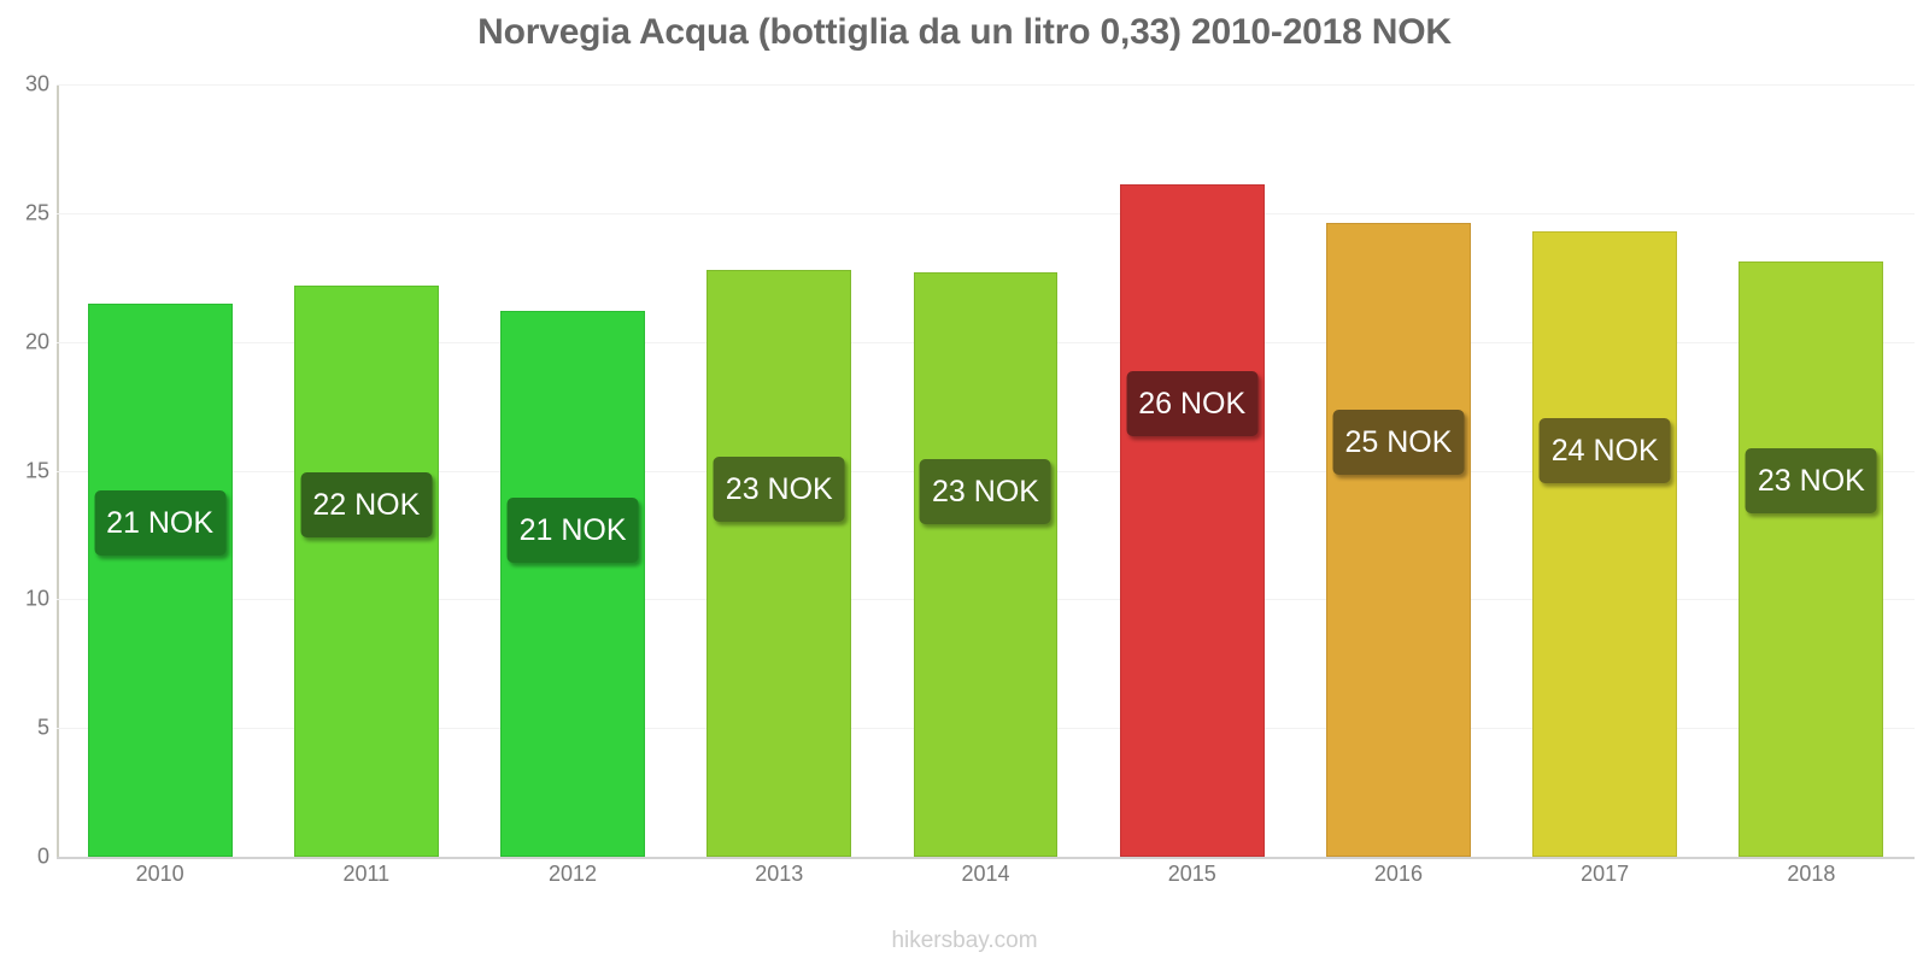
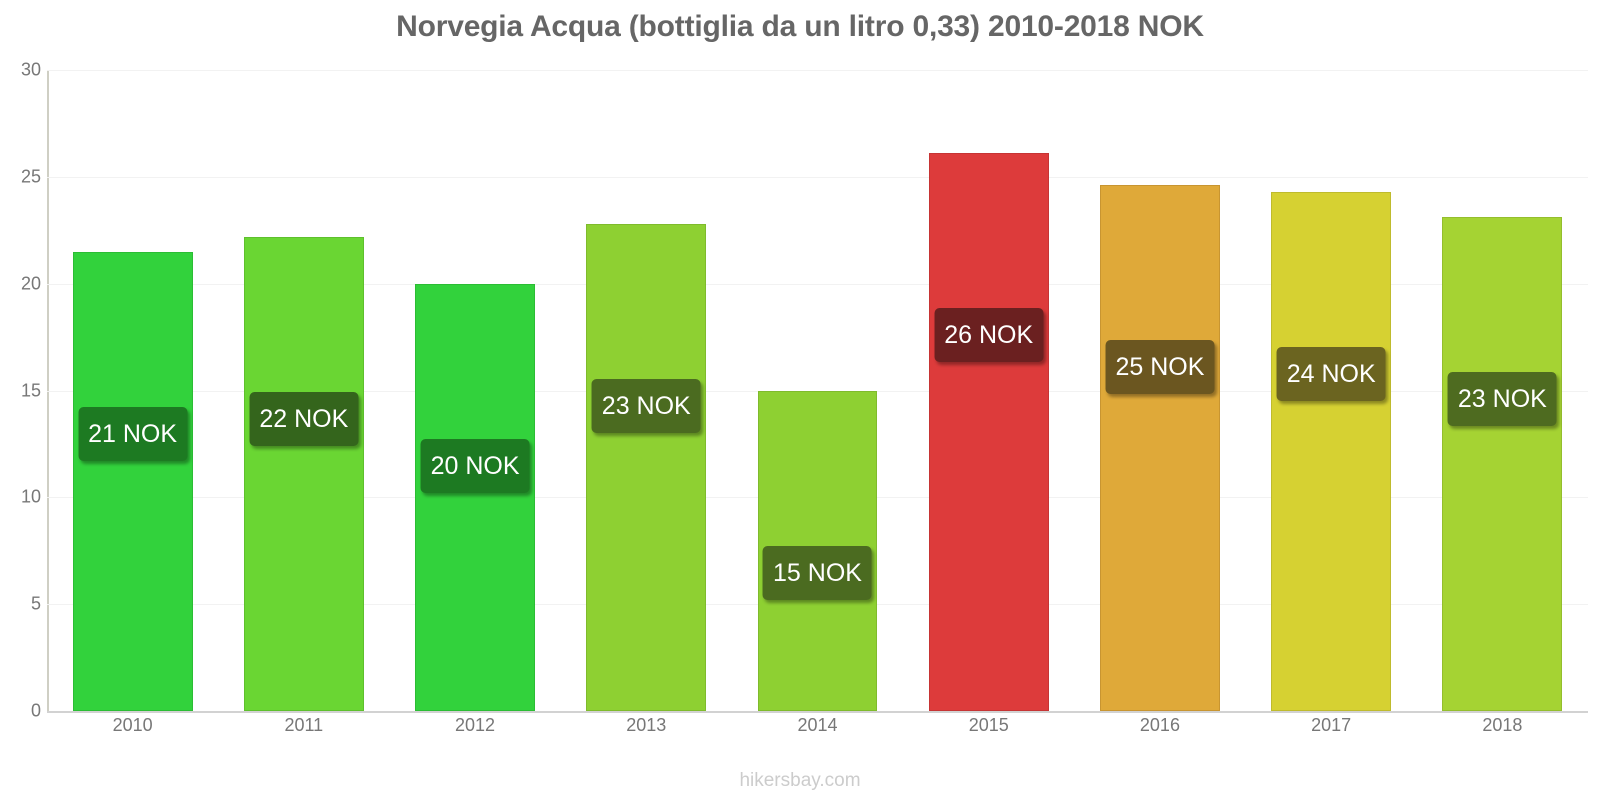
2012: 21 -> 20
2014: 23 -> 15
